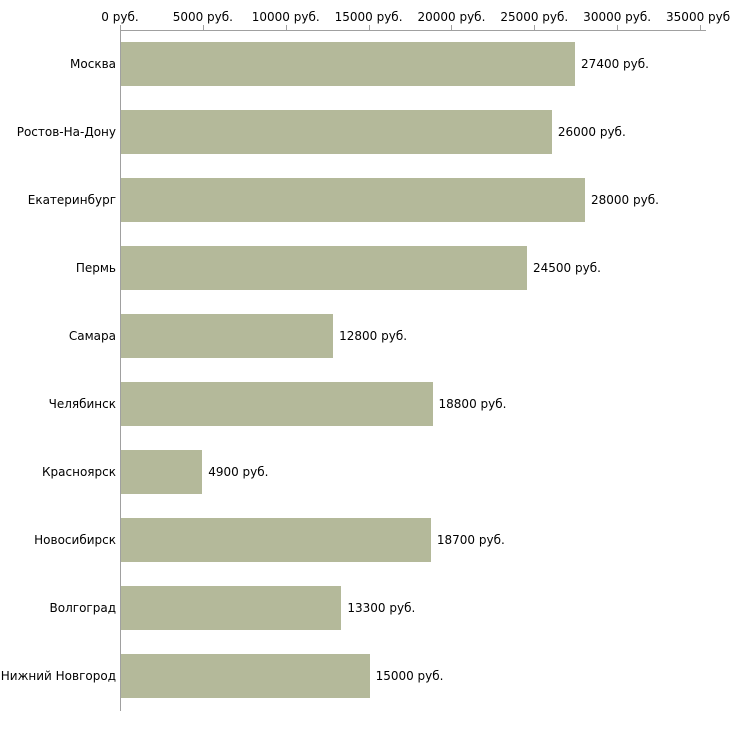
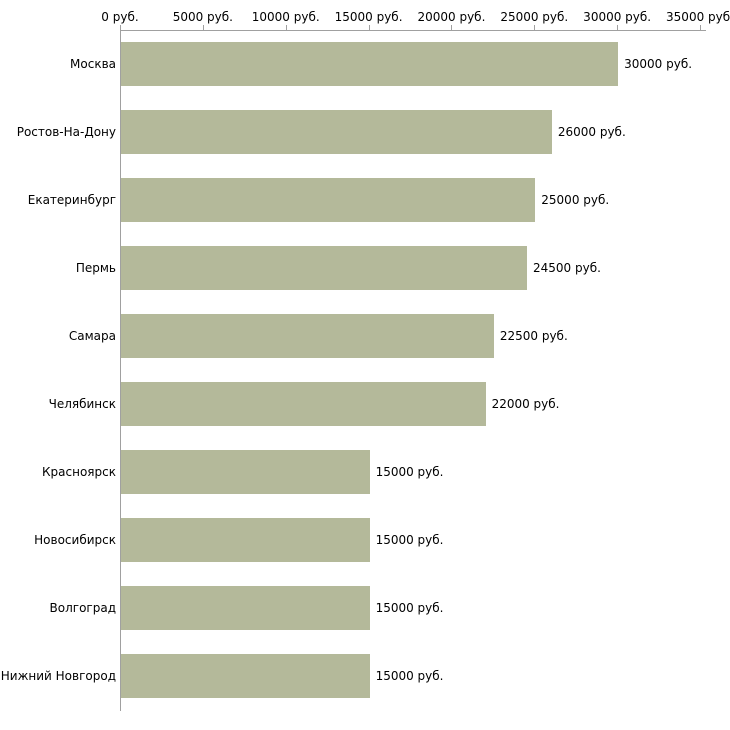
Москва: 27400 -> 30000
Екатеринбург: 28000 -> 25000
Самара: 12800 -> 22500
Челябинск: 18800 -> 22000
Красноярск: 4900 -> 15000
Новосибирск: 18700 -> 15000
Волгоград: 13300 -> 15000
